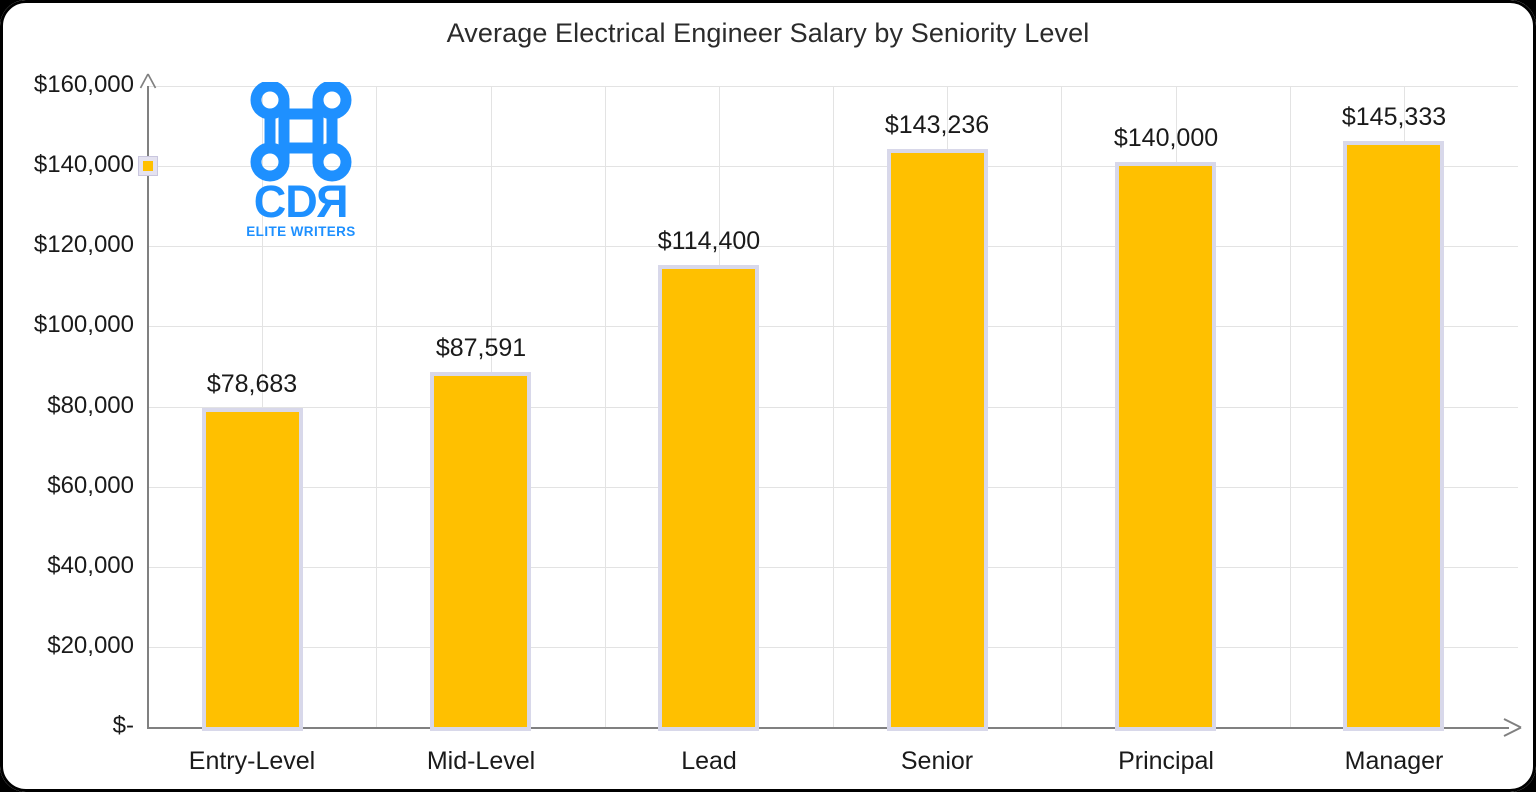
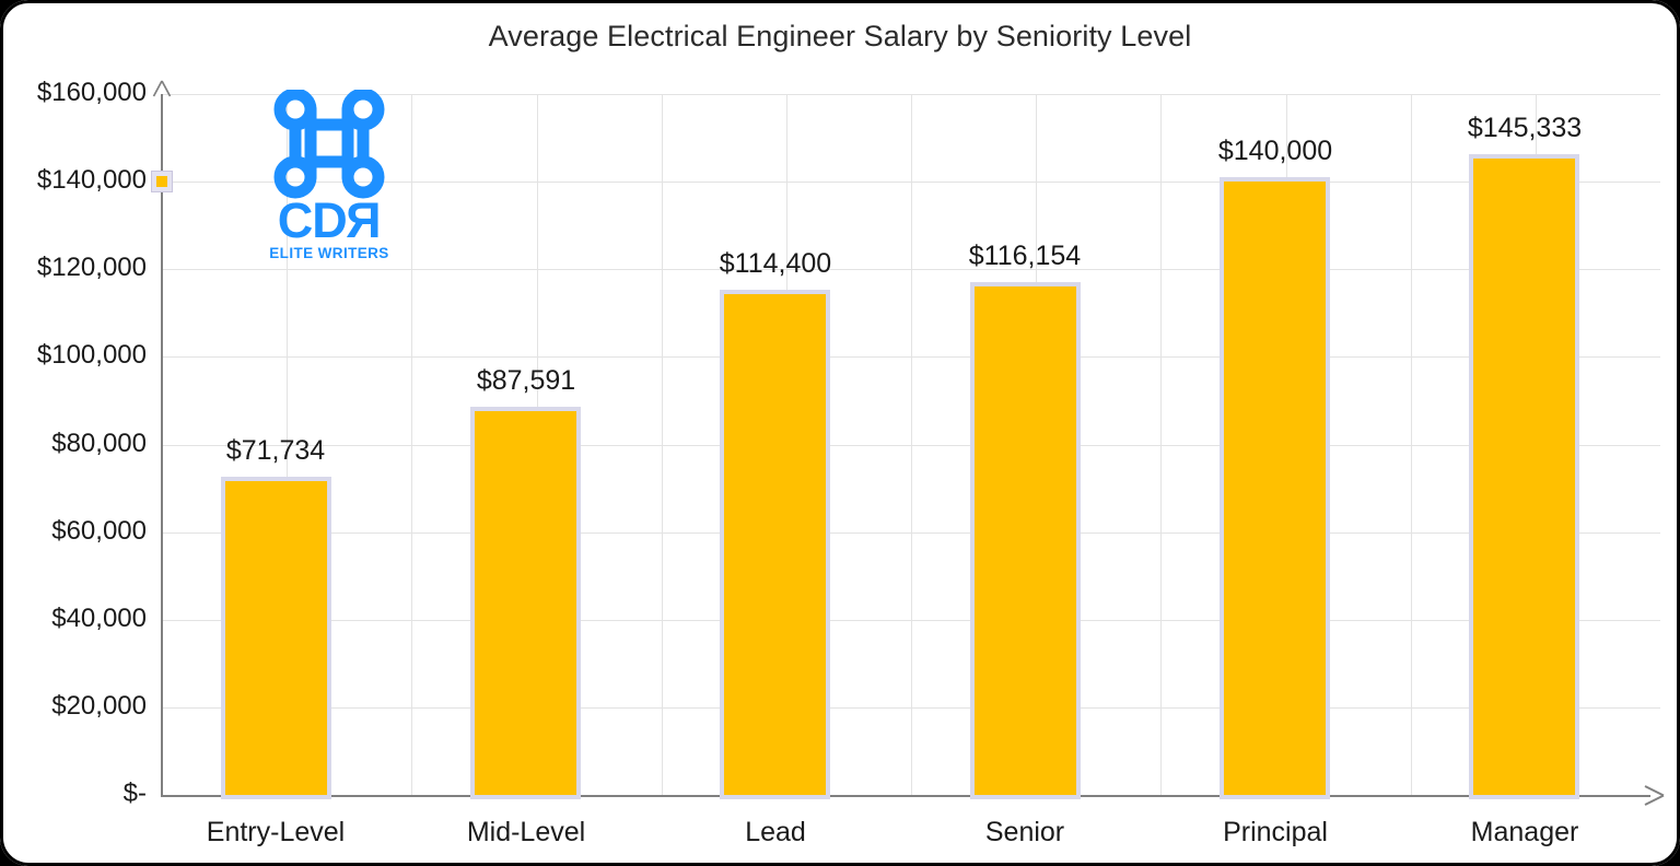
Entry-Level: $78,683 -> $71,734
Senior: $143,236 -> $116,154
